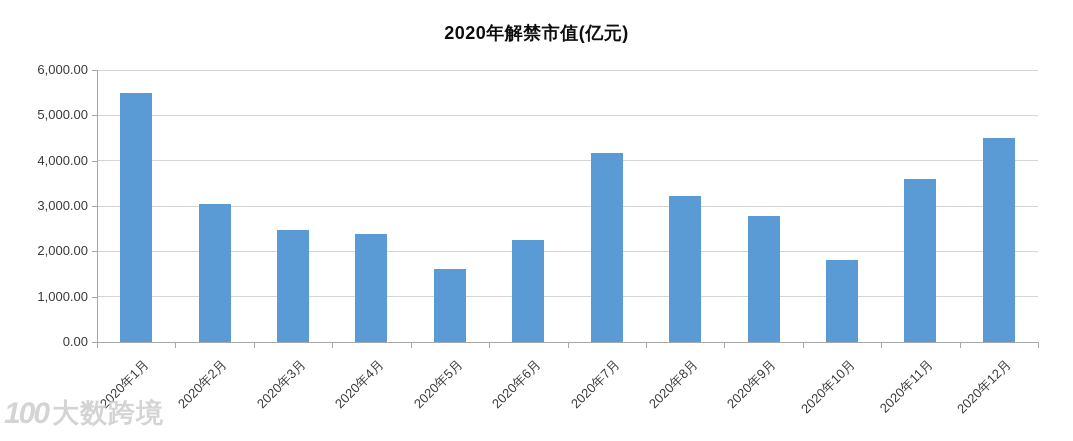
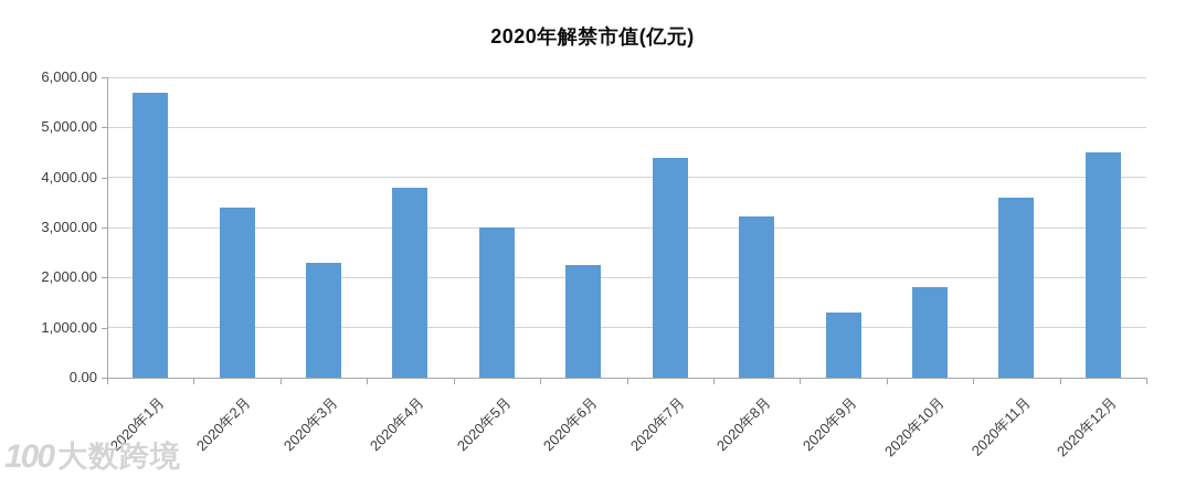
2020年1月: 5500 -> 5700
2020年2月: 3000 -> 3400
2020年3月: 2500 -> 2300
2020年4月: 2400 -> 3800
2020年5月: 1600 -> 3000
2020年7月: 4200 -> 4400
2020年9月: 2800 -> 1300
